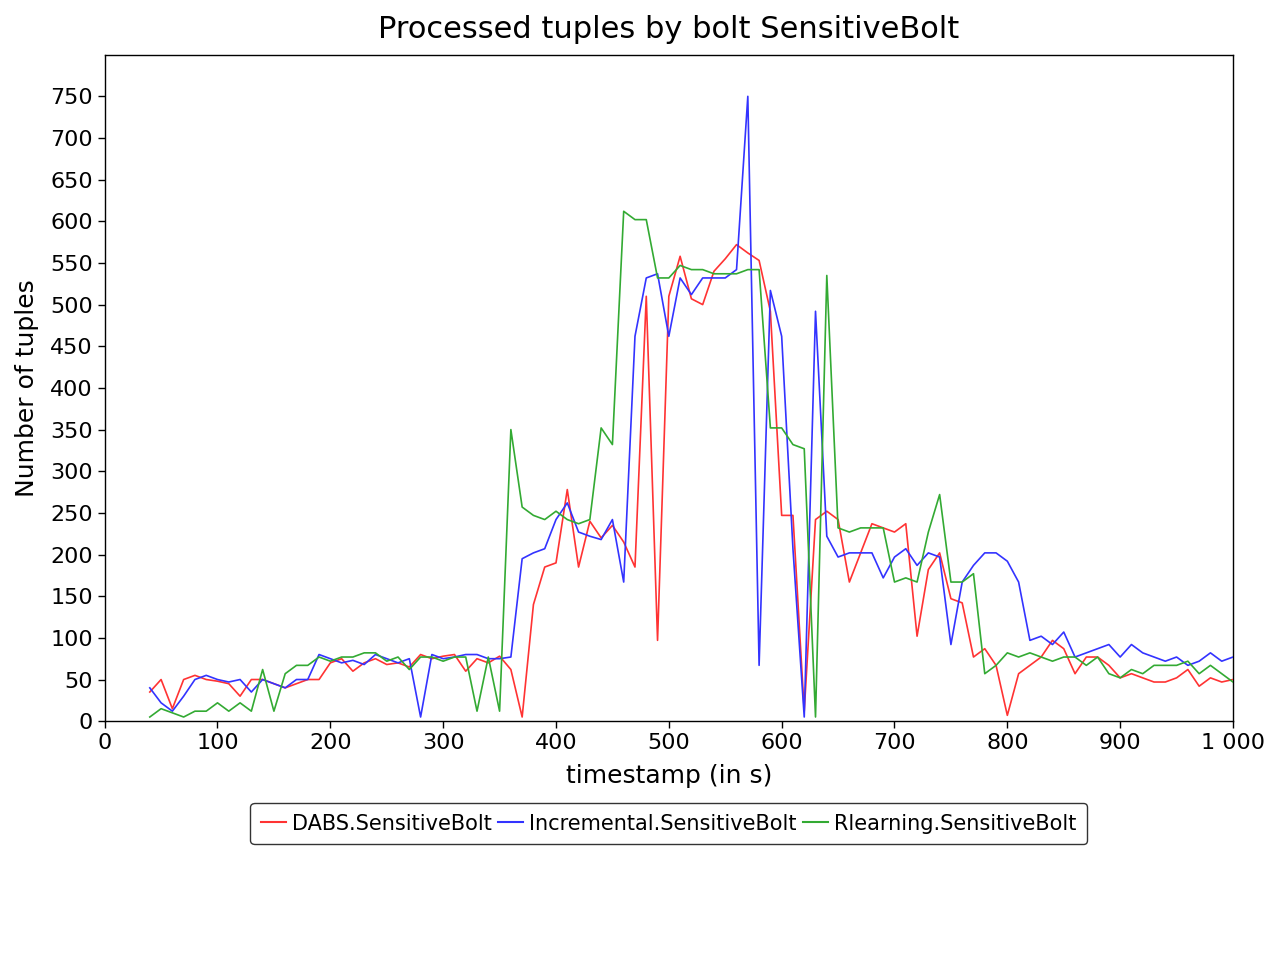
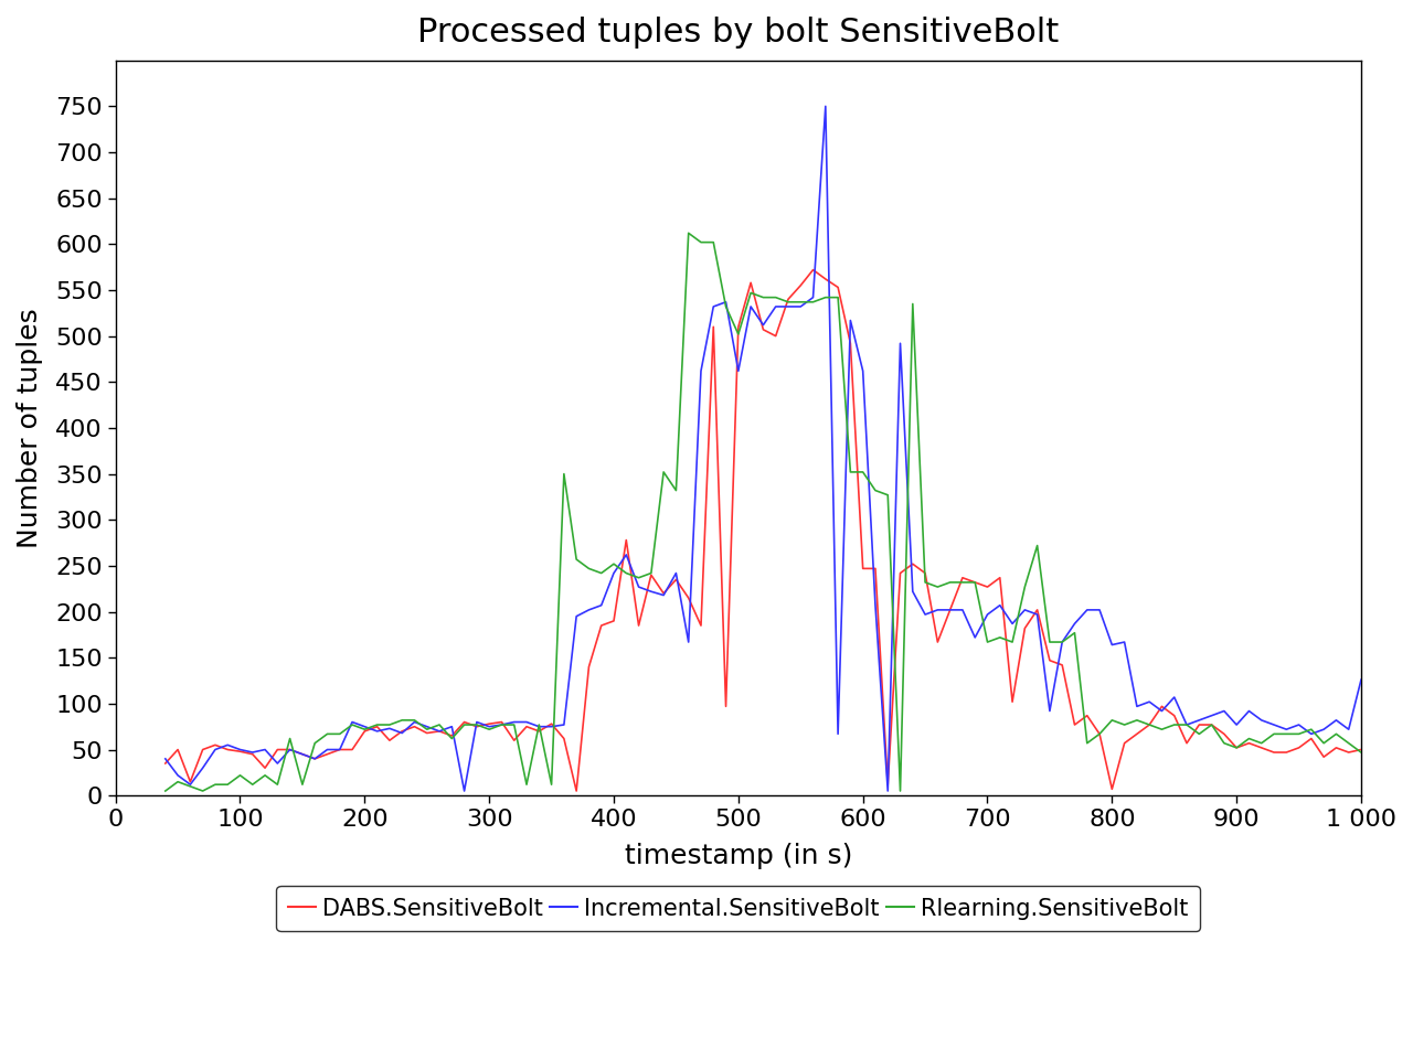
Rlearning.SensitiveBolt/500: 532 -> 502
Incremental.SensitiveBolt/800: 192 -> 164
Incremental.SensitiveBolt/1 000: 77 -> 126
